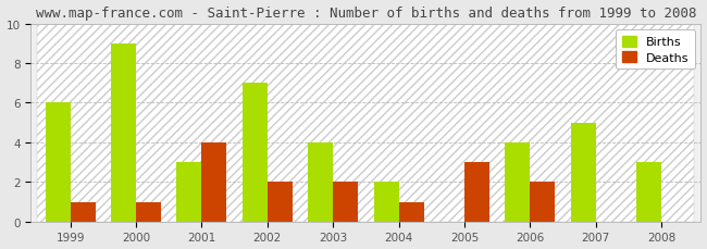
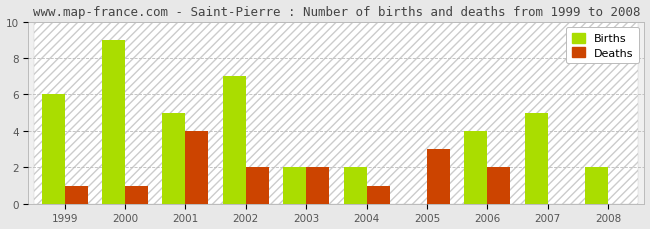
Births/2001: 3 -> 5
Births/2003: 4 -> 2
Births/2008: 3 -> 2
